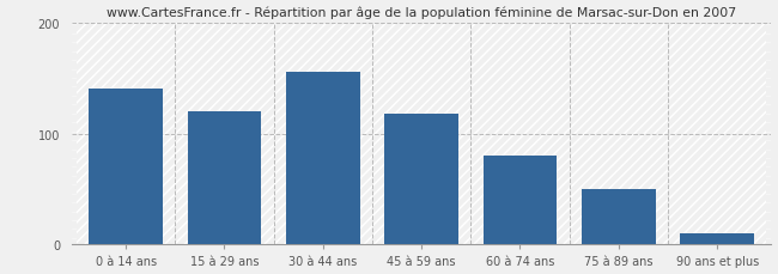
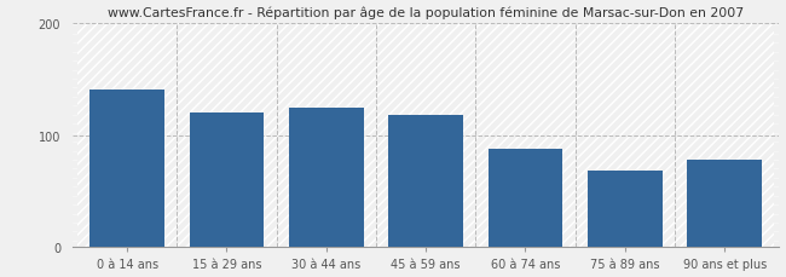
30 à 44 ans: 155 -> 124
60 à 74 ans: 80 -> 88
75 à 89 ans: 50 -> 68
90 ans et plus: 10 -> 78
